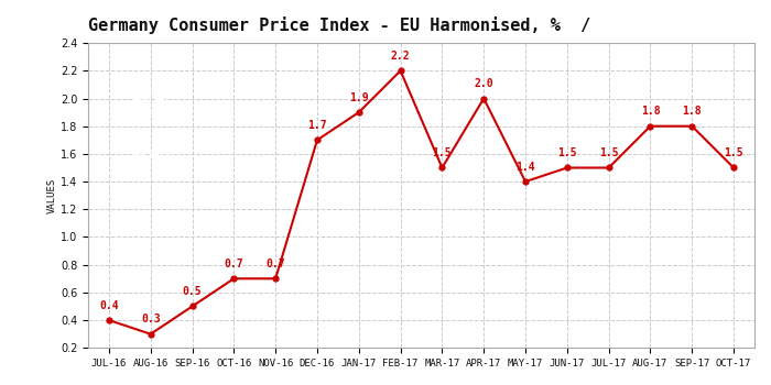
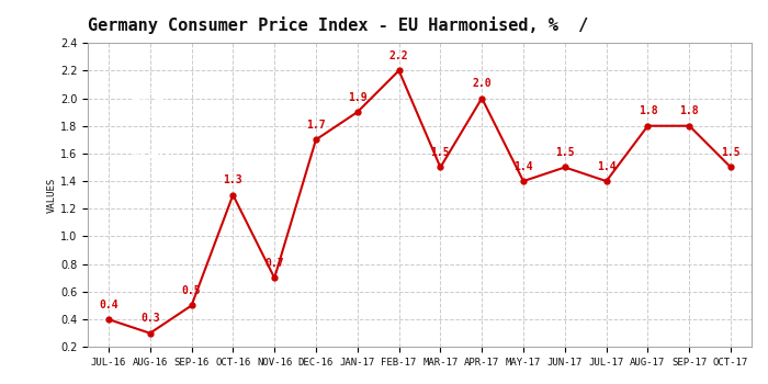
OCT-16: 0.7 -> 1.3
JUL-17: 1.5 -> 1.4
